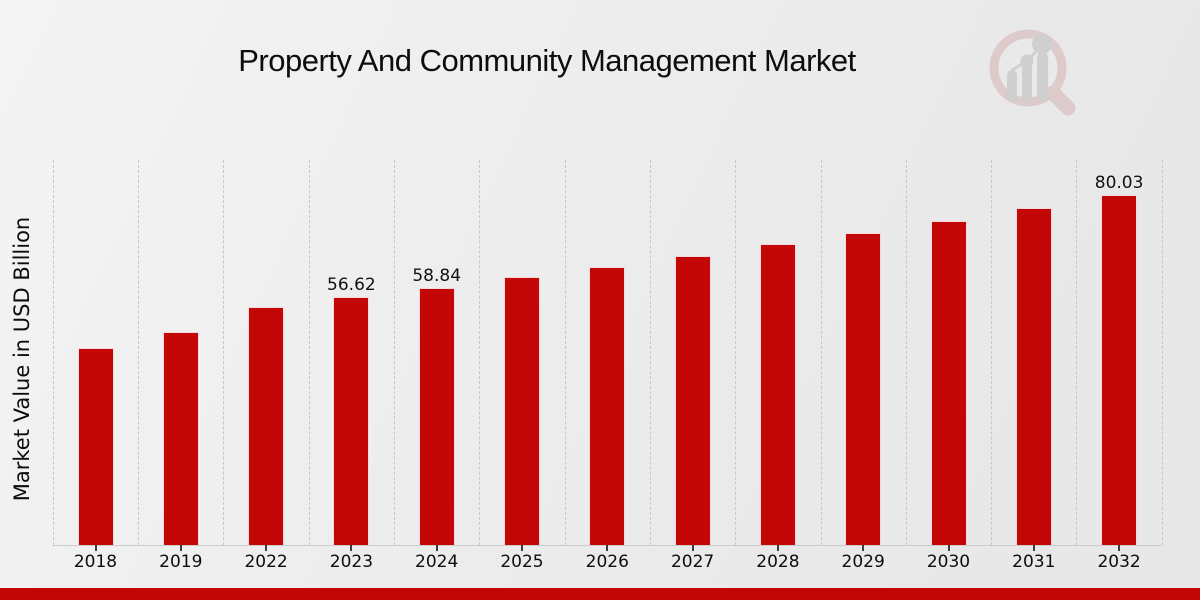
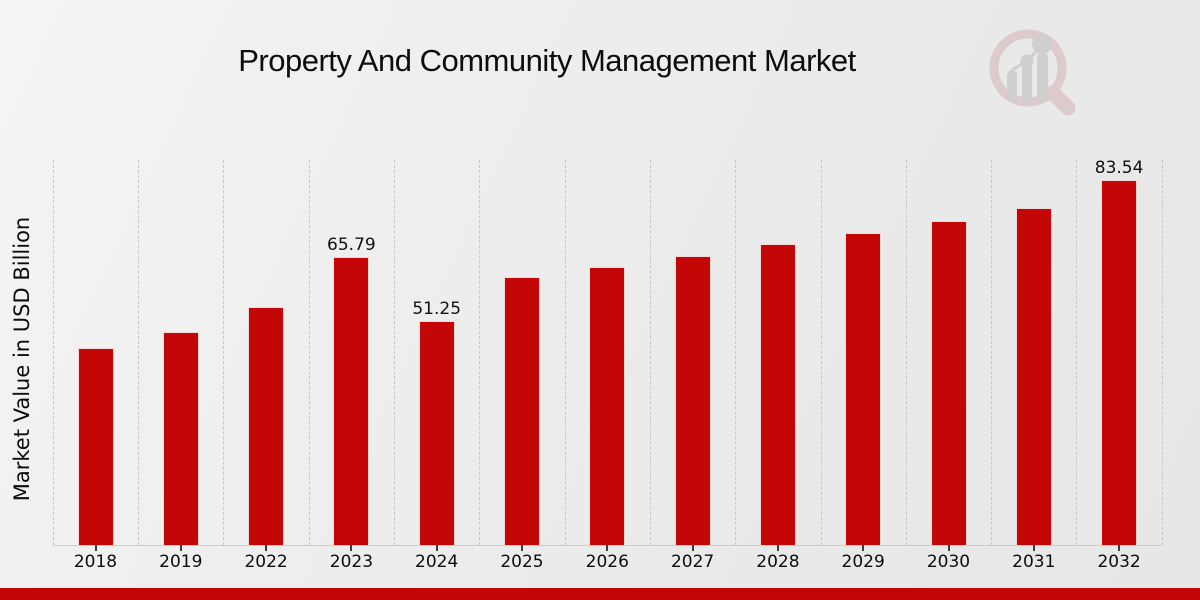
2023: 56.62 -> 65.79
2024: 58.84 -> 51.25
2032: 80.03 -> 83.54
